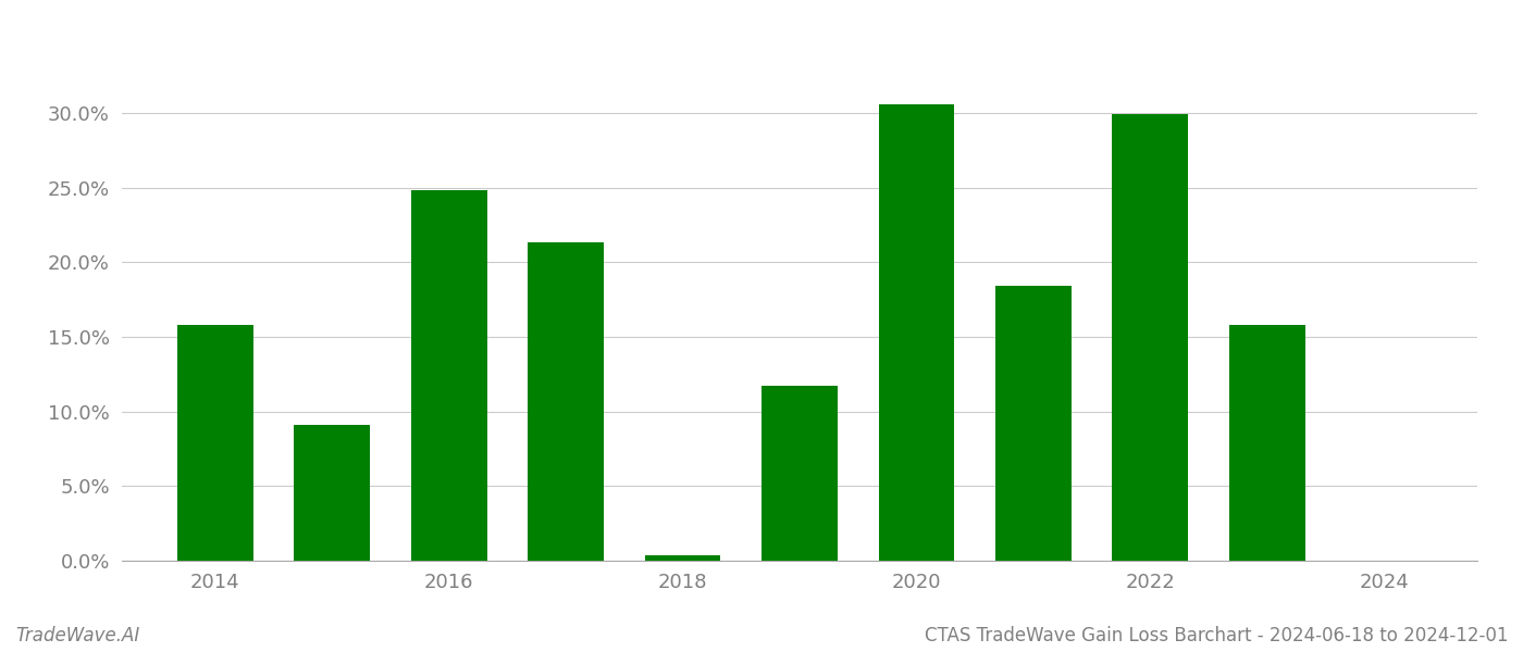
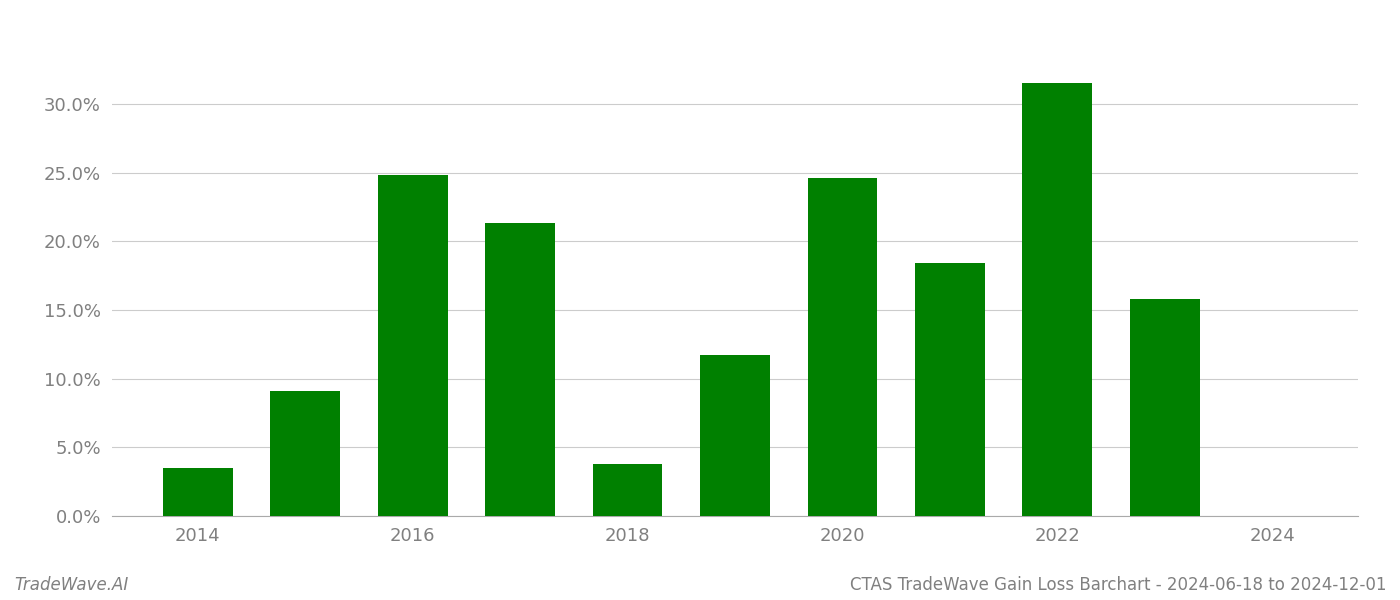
2014: 15.8% -> 3.5%
2018: 0.4% -> 3.8%
2020: 30.6% -> 24.6%
2022: 29.9% -> 31.5%
